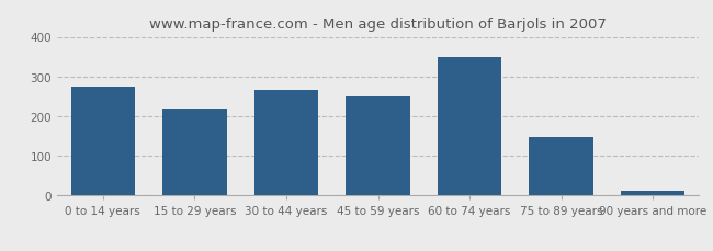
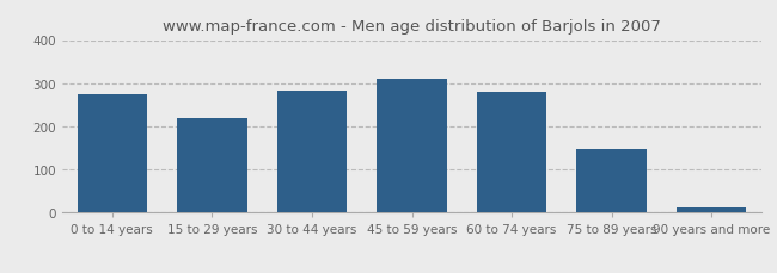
30 to 44 years: 265 -> 283
45 to 59 years: 250 -> 311
60 to 74 years: 350 -> 279
